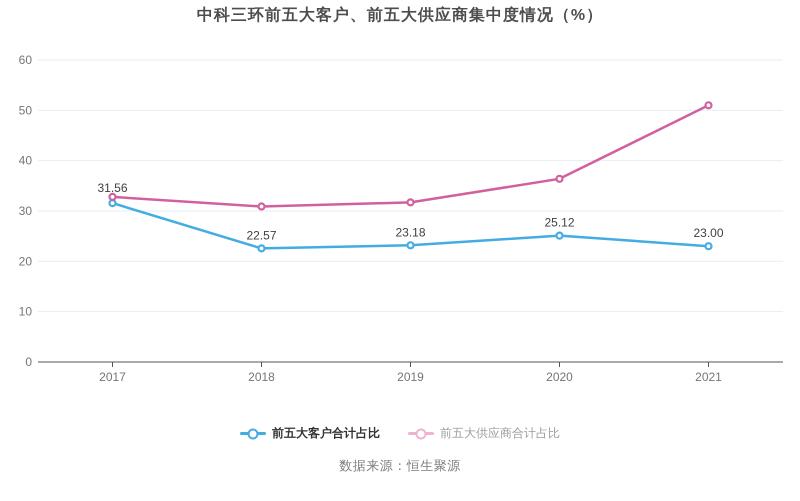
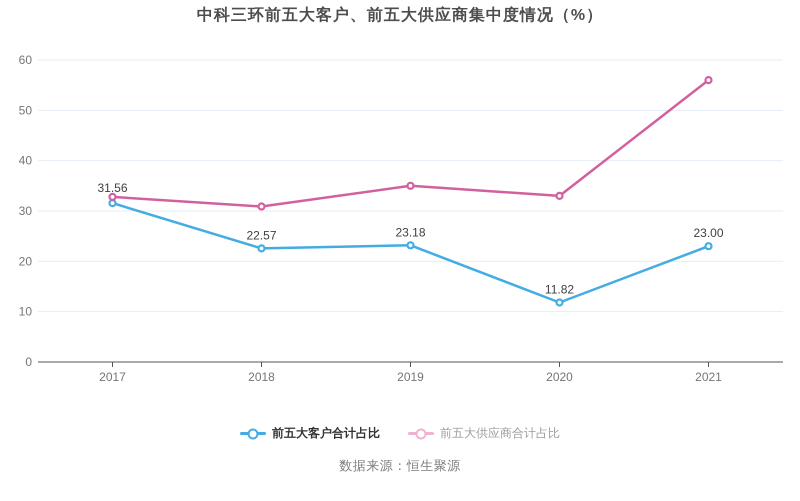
前五大供应商合计占比/2019: 32 -> 35
前五大客户合计占比/2020: 25.12 -> 11.82
前五大供应商合计占比/2020: 36 -> 33
前五大供应商合计占比/2021: 51 -> 56
